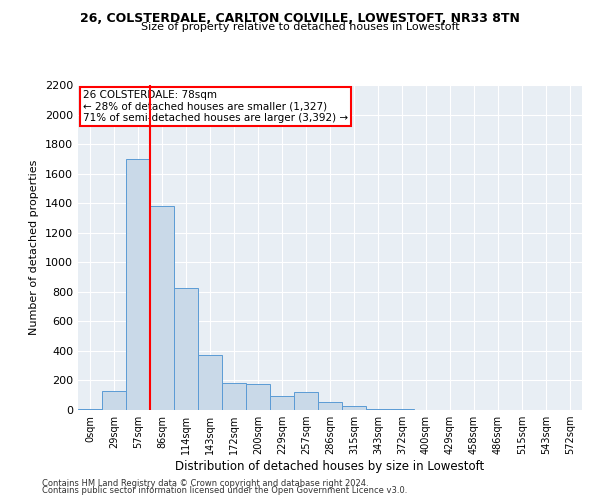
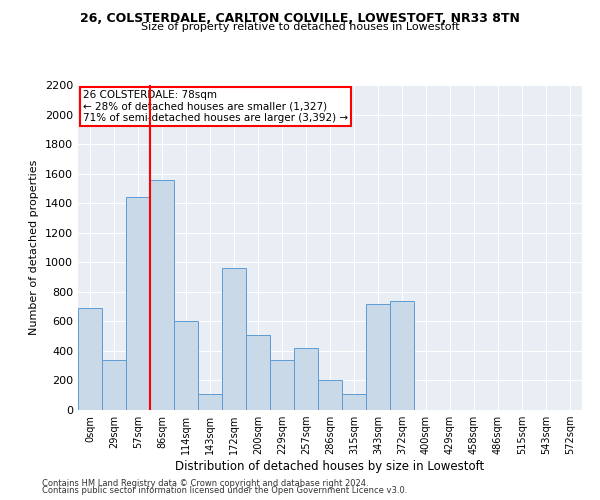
0sqm: 0 -> 690
29sqm: 130 -> 340
57sqm: 1700 -> 1440
86sqm: 1380 -> 1560
114sqm: 820 -> 600
143sqm: 380 -> 110
172sqm: 180 -> 960
200sqm: 180 -> 510
229sqm: 100 -> 340
257sqm: 120 -> 420
286sqm: 60 -> 200
315sqm: 30 -> 110
343sqm: 10 -> 720
372sqm: 0 -> 740
